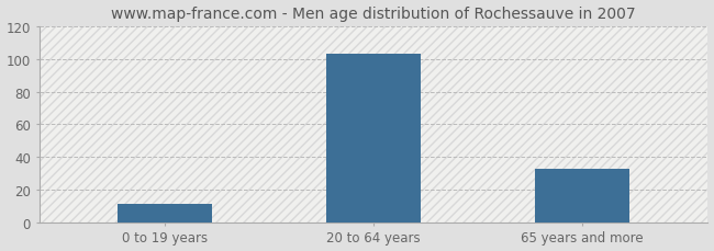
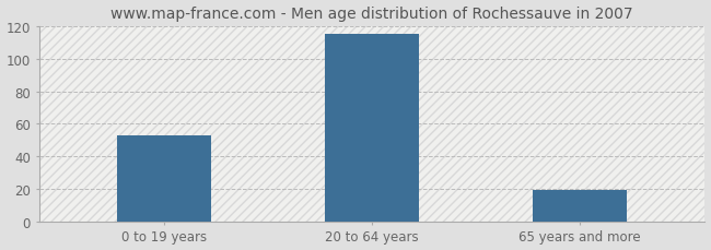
0 to 19 years: 11 -> 53
20 to 64 years: 103 -> 115
65 years and more: 33 -> 19
